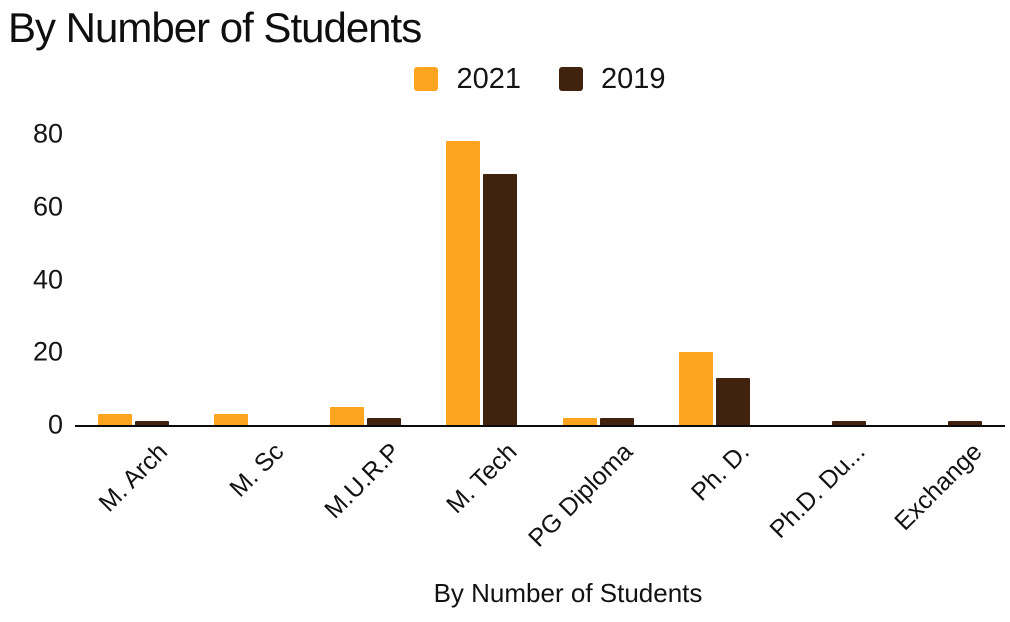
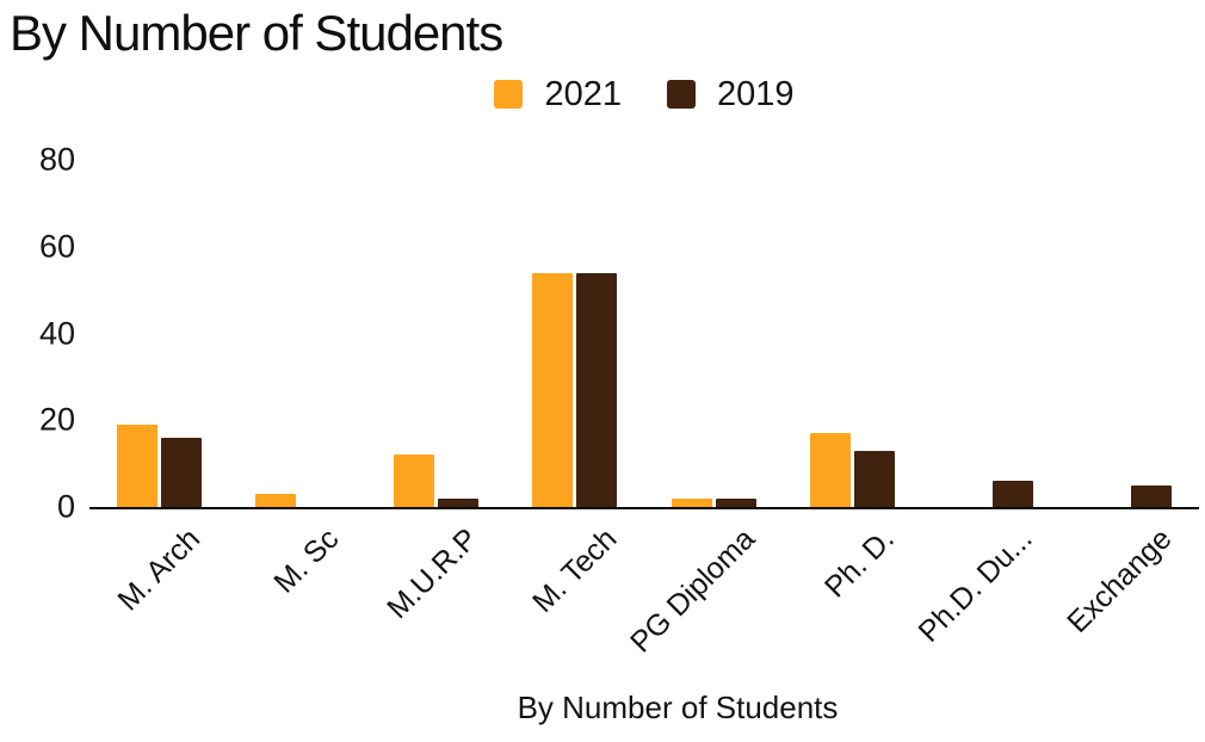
2021/M. Arch: 3 -> 19
2019/M. Arch: 1 -> 16
2021/M.U.R.P: 5 -> 12
2021/M. Tech: 78 -> 54
2019/M. Tech: 69 -> 54
2021/Ph. D.: 20 -> 17
2019/Ph.D. Du...: 1 -> 6
2019/Exchange: 1 -> 5
